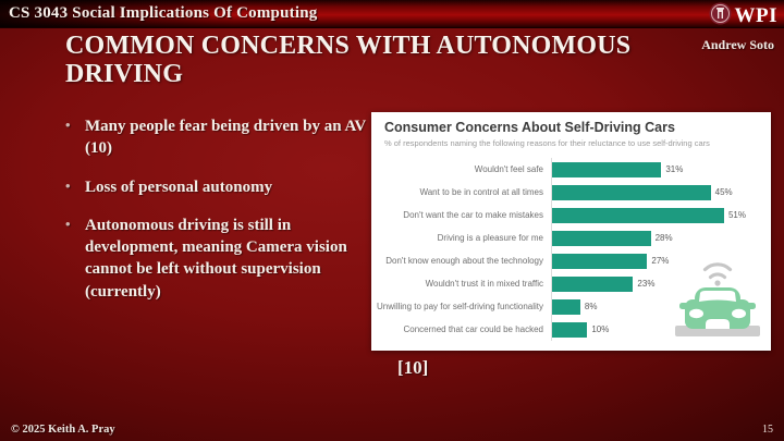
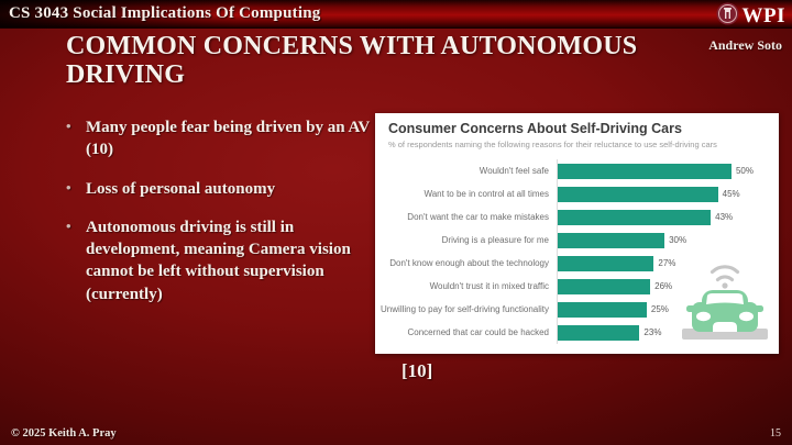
Wouldn't feel safe: 31% -> 50%
Don't want the car to make mistakes: 51% -> 43%
Driving is a pleasure for me: 28% -> 30%
Wouldn't trust it in mixed traffic: 23% -> 26%
Unwilling to pay for self-driving functionality: 8% -> 25%
Concerned that car could be hacked: 10% -> 23%
